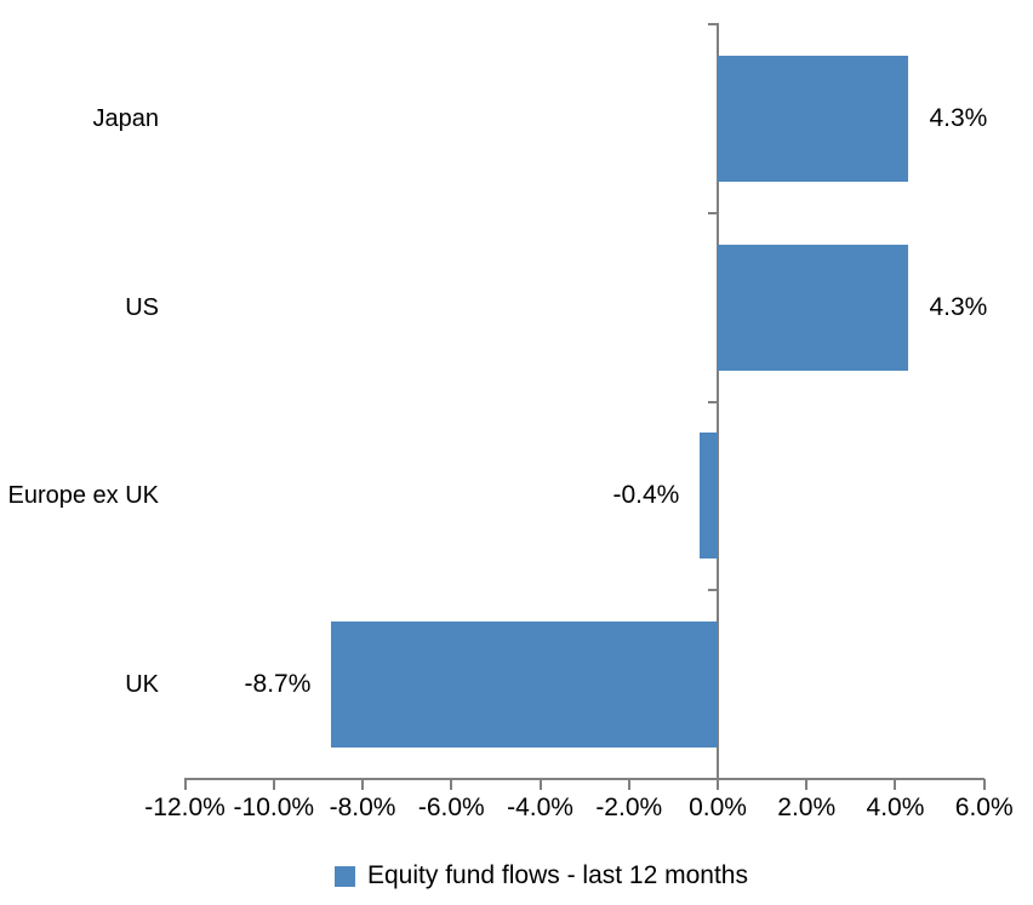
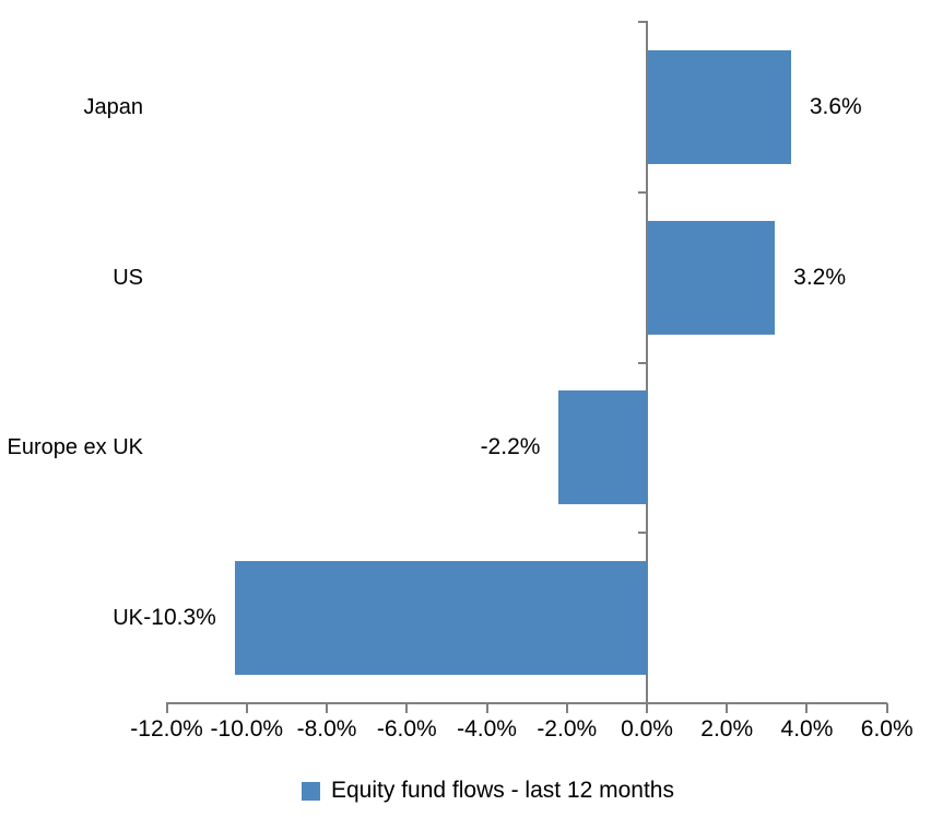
Japan: 4.3% -> 3.6%
US: 4.3% -> 3.2%
Europe ex UK: -0.4% -> -2.2%
UK: -8.7% -> -10.3%
